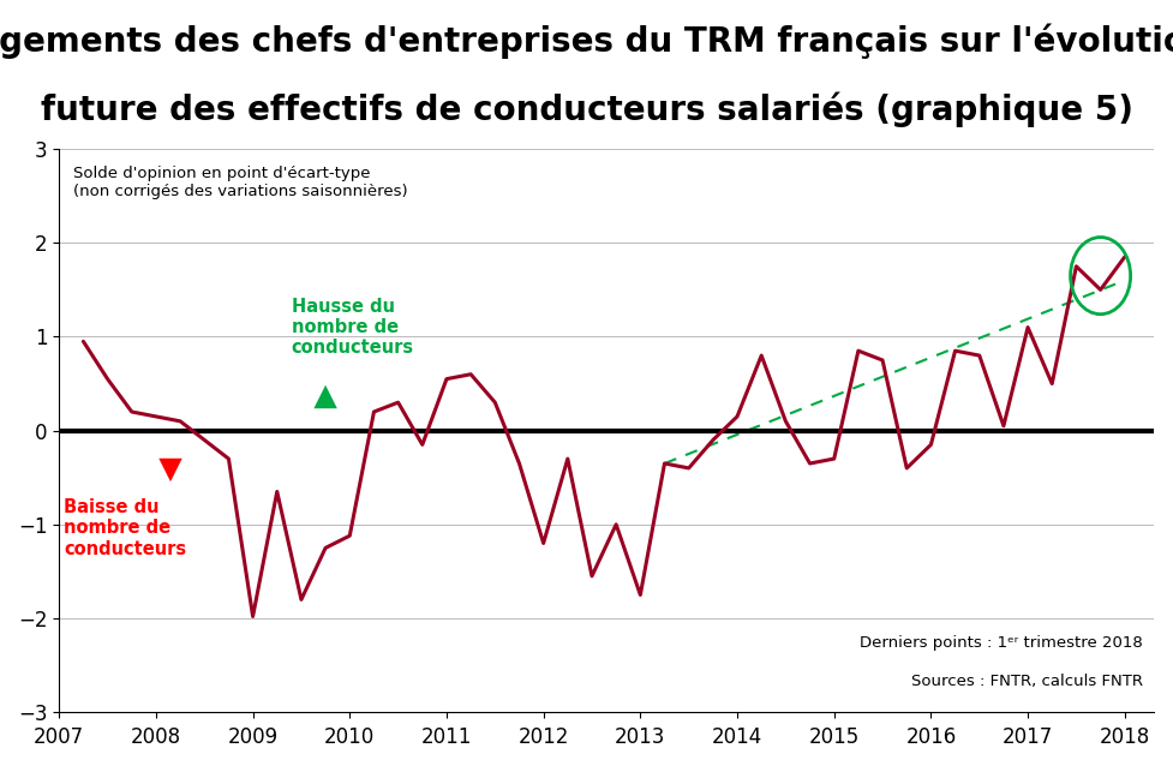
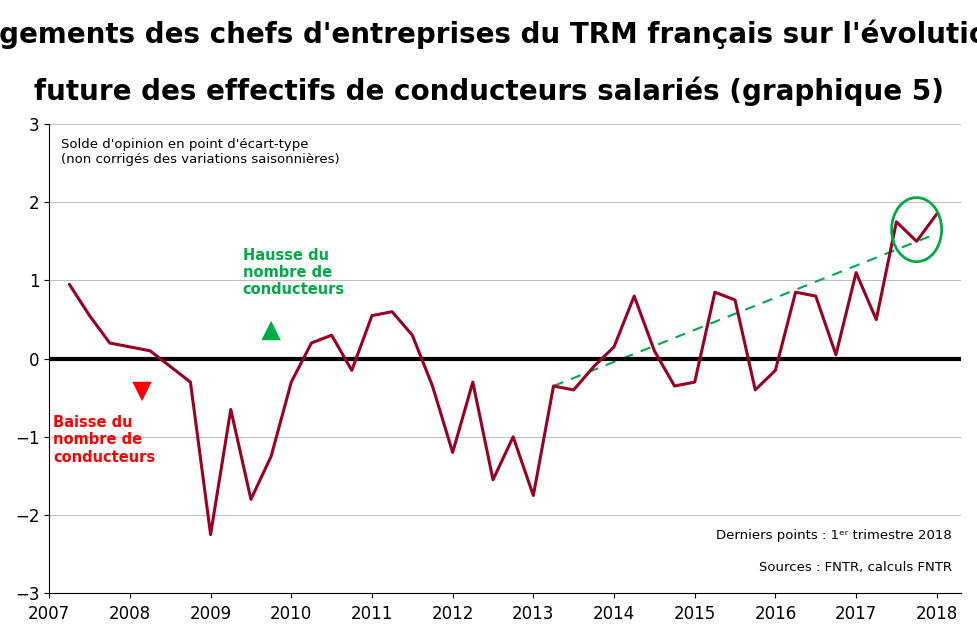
2009: -1.98 -> -2.25
2010: -1.12 -> -0.30
